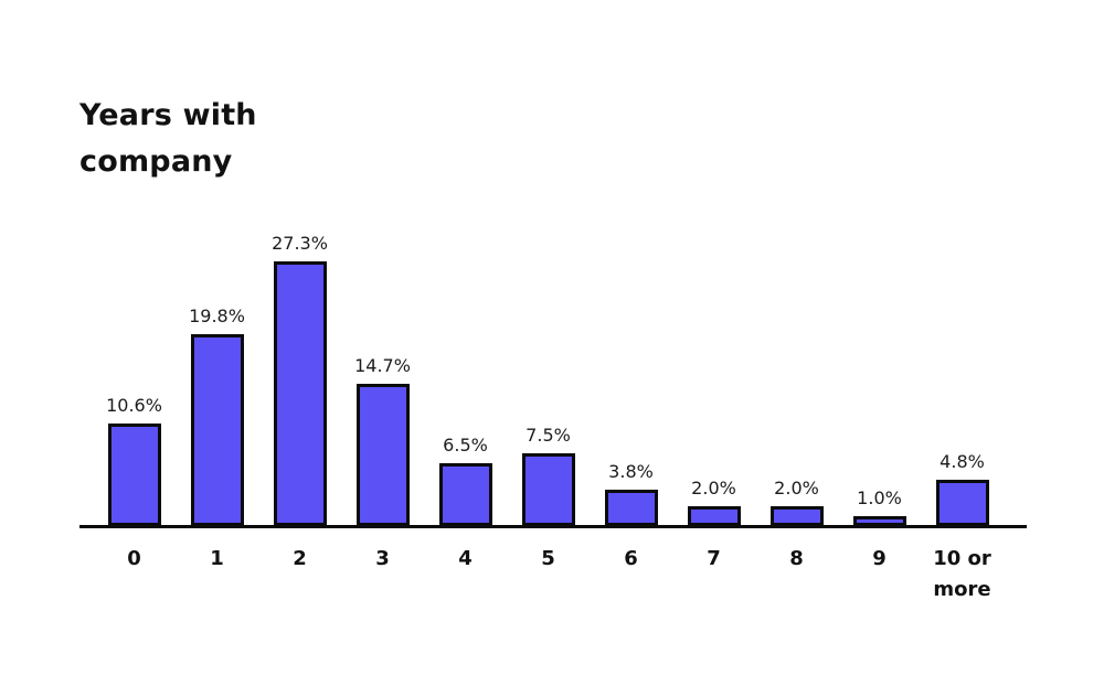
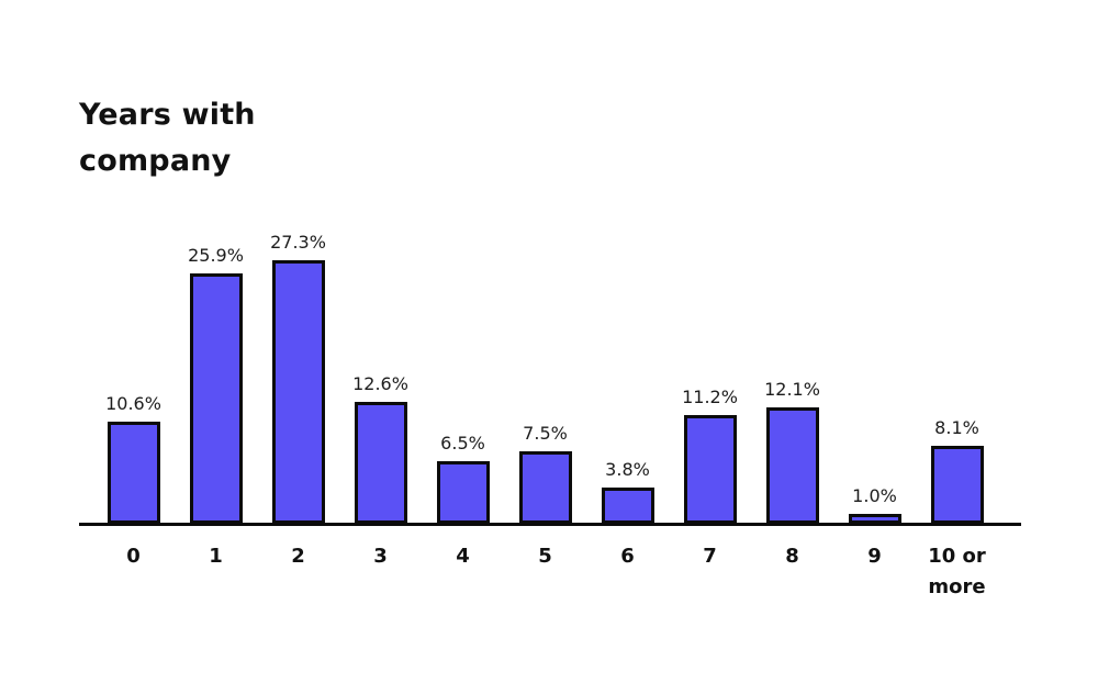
1: 19.8% -> 25.9%
3: 14.7% -> 12.6%
7: 2.0% -> 11.2%
8: 2.0% -> 12.1%
10 or more: 4.8% -> 8.1%
